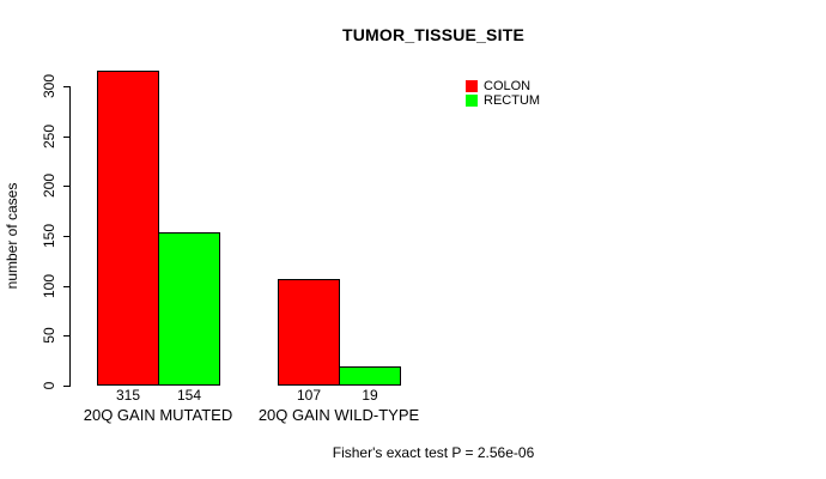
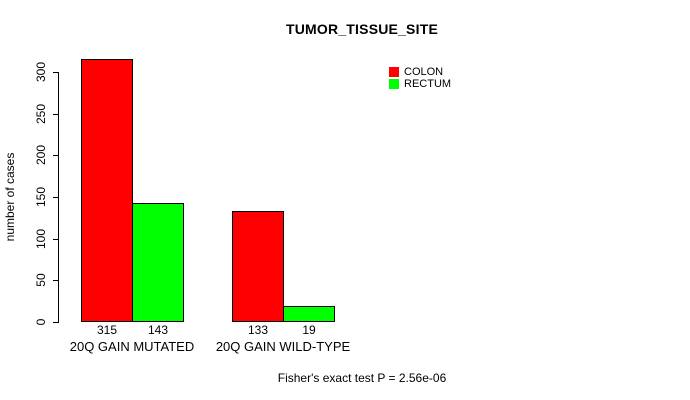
RECTUM/20Q GAIN MUTATED: 154 -> 143
COLON/20Q GAIN WILD-TYPE: 107 -> 133
